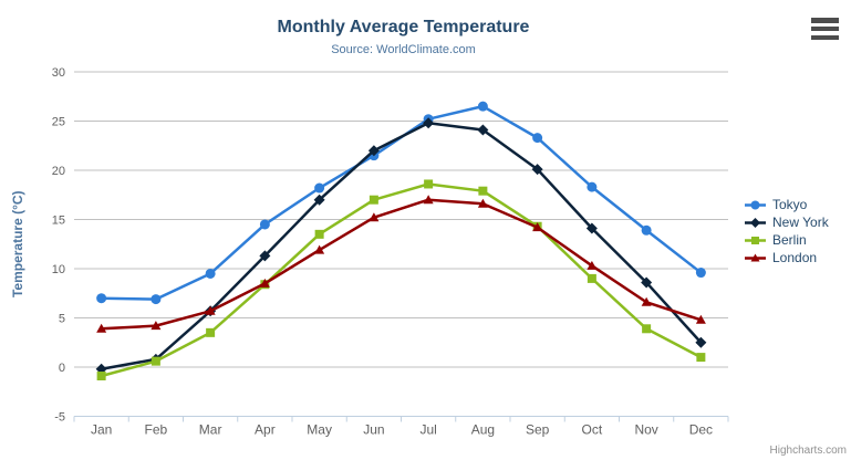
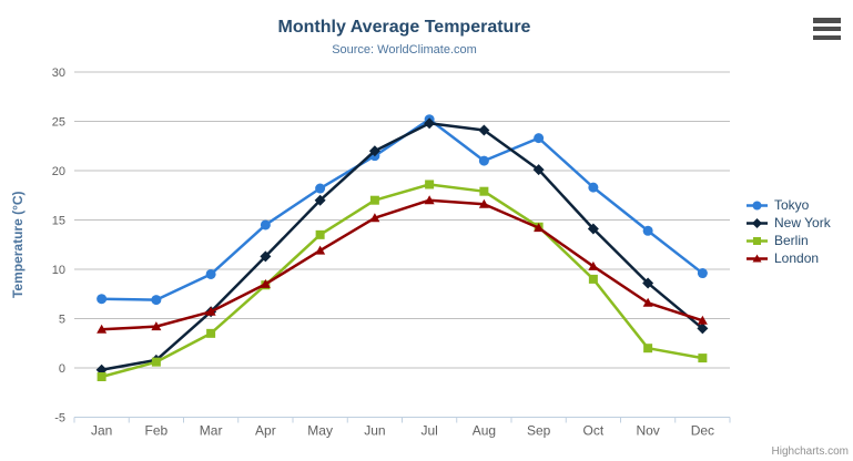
Tokyo/Aug: 26 -> 21
Berlin/Nov: 4 -> 2
New York/Dec: 2 -> 4
